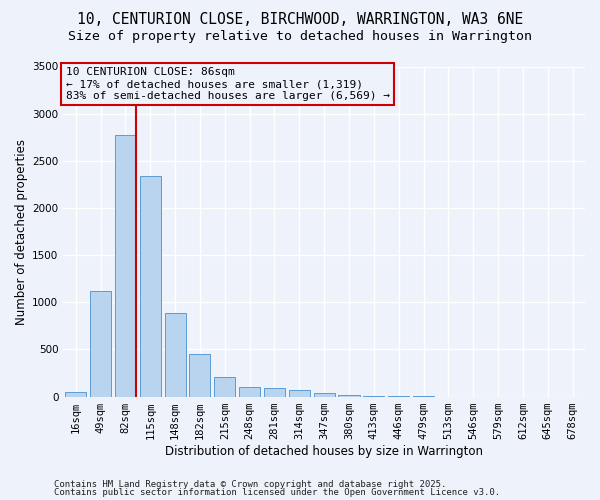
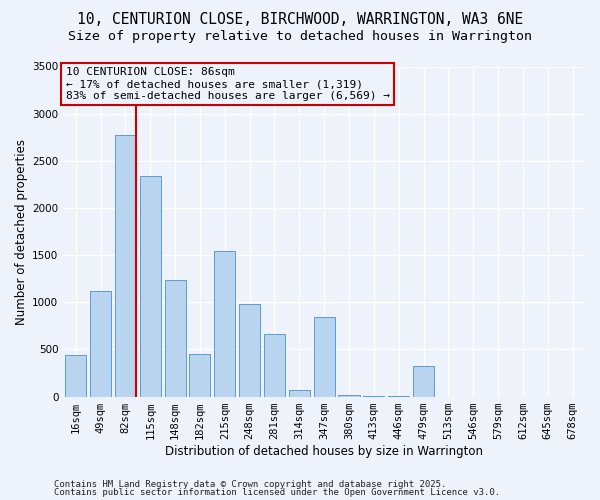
16sqm: 50 -> 440
148sqm: 890 -> 1240
215sqm: 210 -> 1540
248sqm: 100 -> 980
281sqm: 90 -> 660
347sqm: 40 -> 840
479sqm: 0 -> 320
